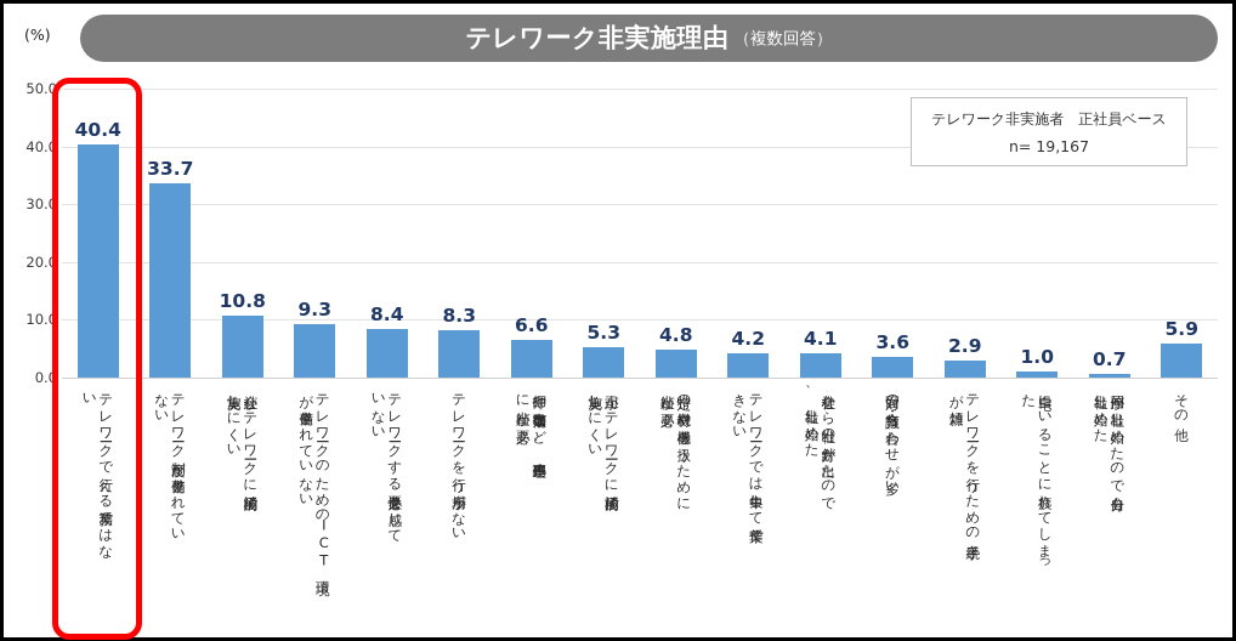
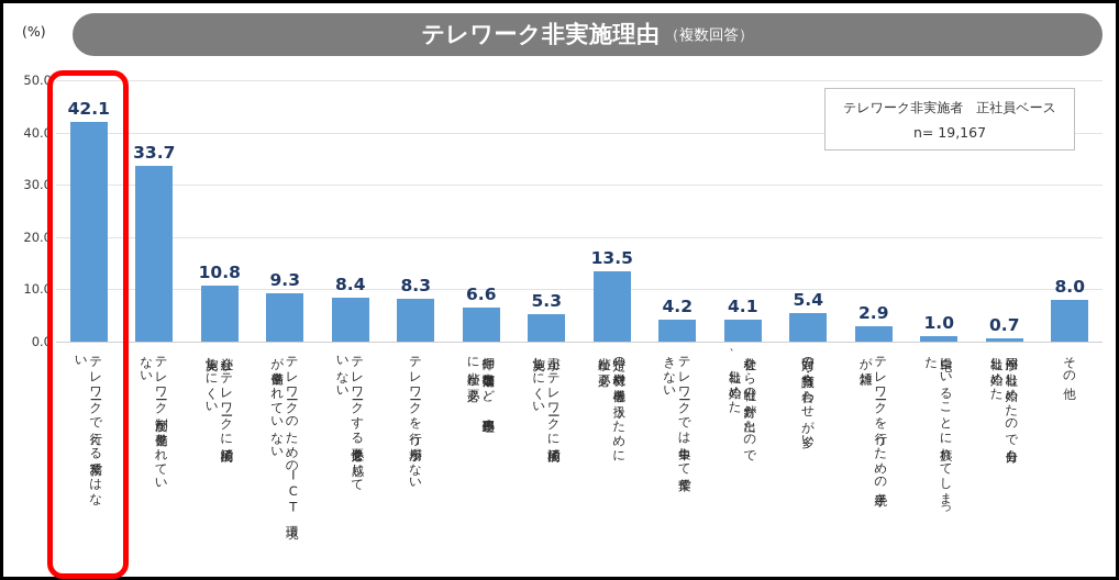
テレワークで行える業務ではない: 40.4 -> 42.1
特定の機材や機器を扱うために出社が必要: 4.8 -> 13.5
対面の会議・打ち合わせが多い: 3.6 -> 5.4
その他: 5.9 -> 8.0
